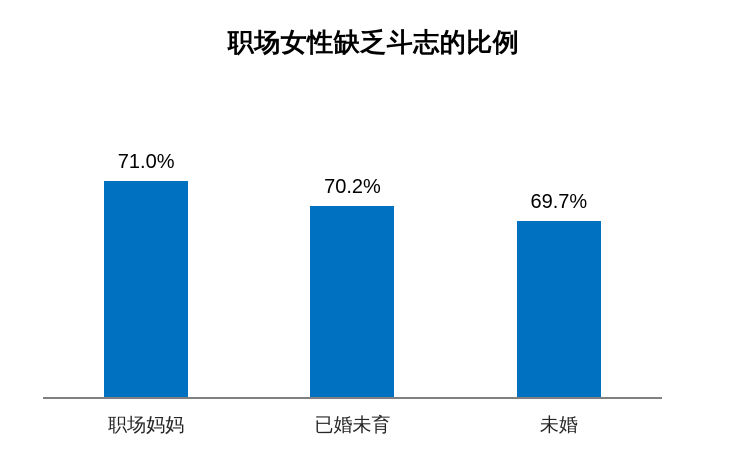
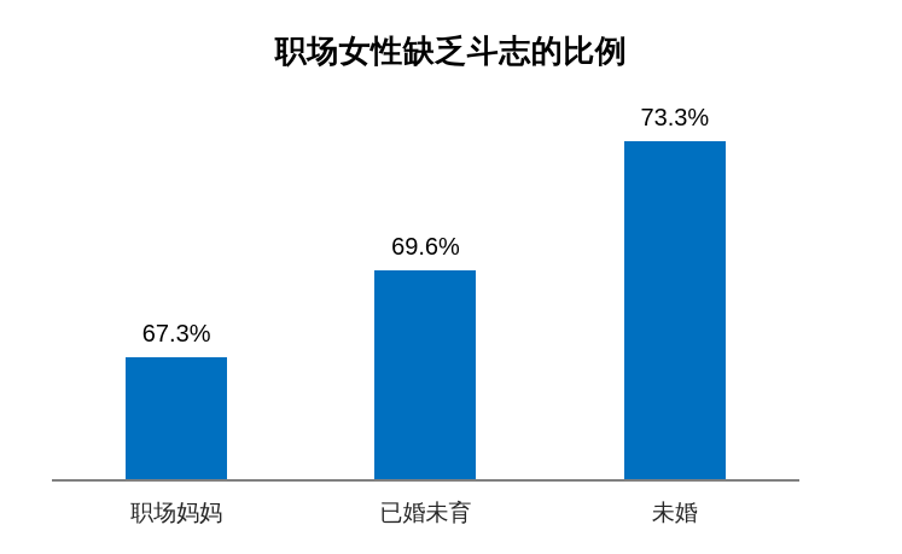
职场妈妈: 71.0% -> 67.3%
已婚未育: 70.2% -> 69.6%
未婚: 69.7% -> 73.3%
